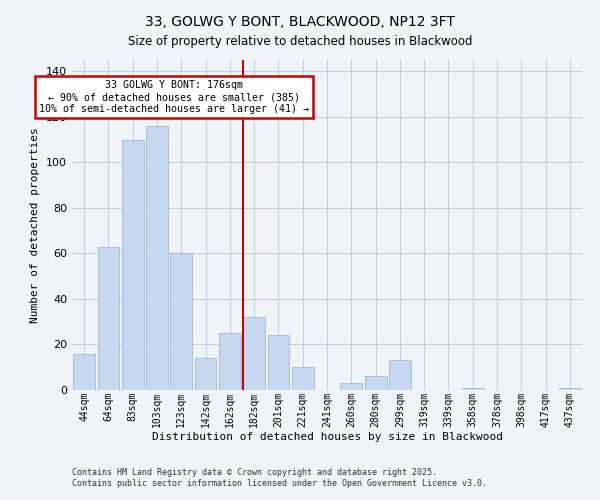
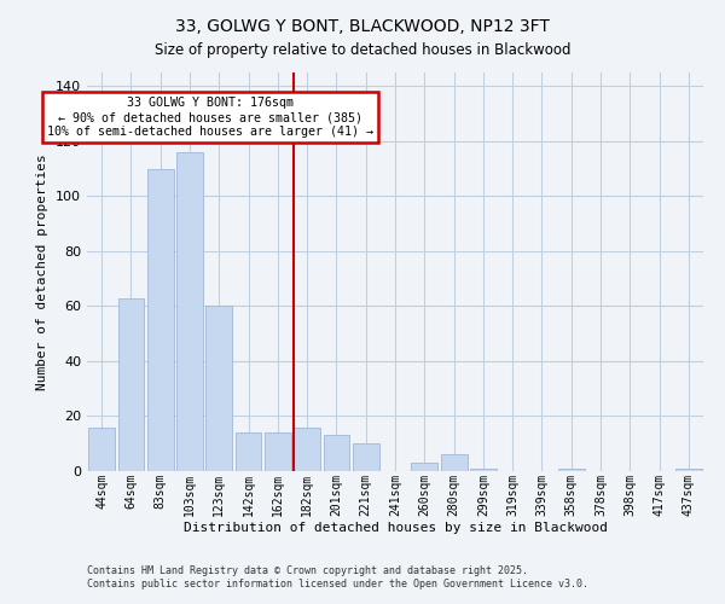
162sqm: 25 -> 14
182sqm: 32 -> 16
201sqm: 24 -> 13
299sqm: 13 -> 1
